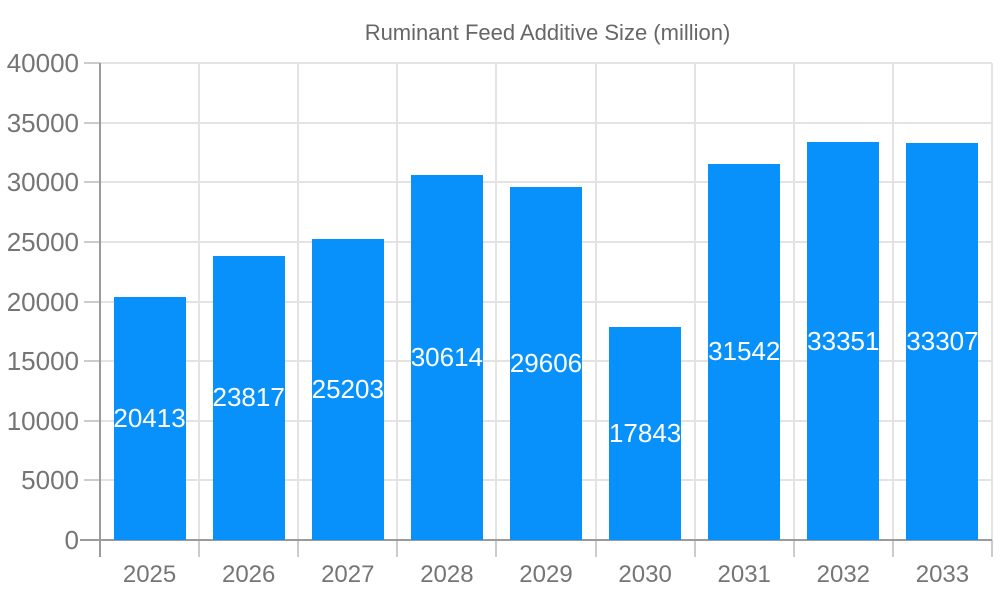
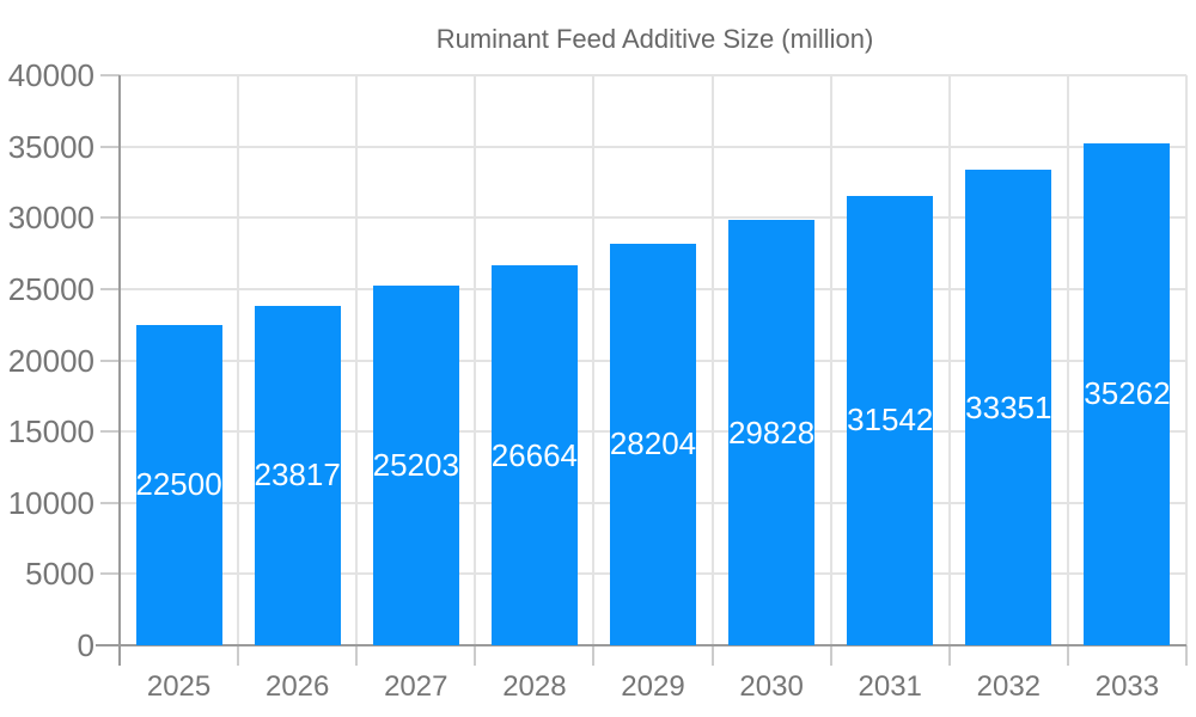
2025: 20413 -> 22500
2028: 30614 -> 26664
2029: 29606 -> 28204
2030: 17843 -> 29828
2033: 33307 -> 35262
